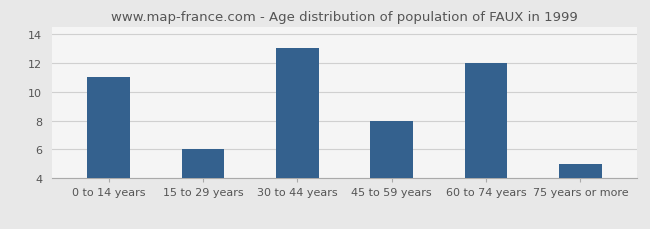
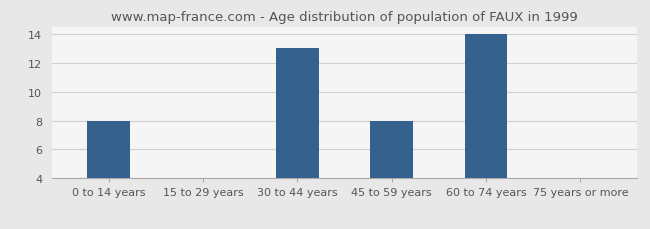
0 to 14 years: 11 -> 8
15 to 29 years: 6 -> 4
60 to 74 years: 12 -> 14
75 years or more: 5 -> 4
